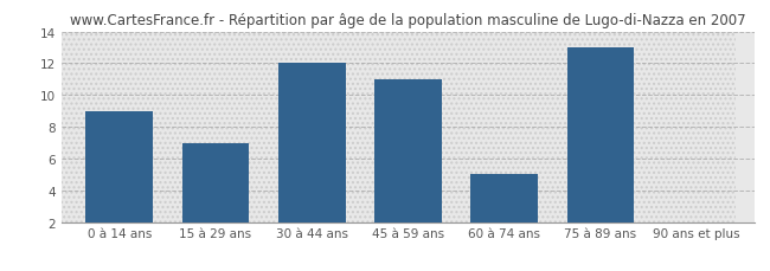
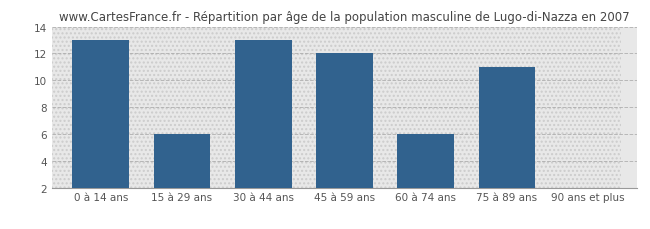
0 à 14 ans: 9 -> 13
15 à 29 ans: 7 -> 6
30 à 44 ans: 12 -> 13
45 à 59 ans: 11 -> 12
60 à 74 ans: 5 -> 6
75 à 89 ans: 13 -> 11
